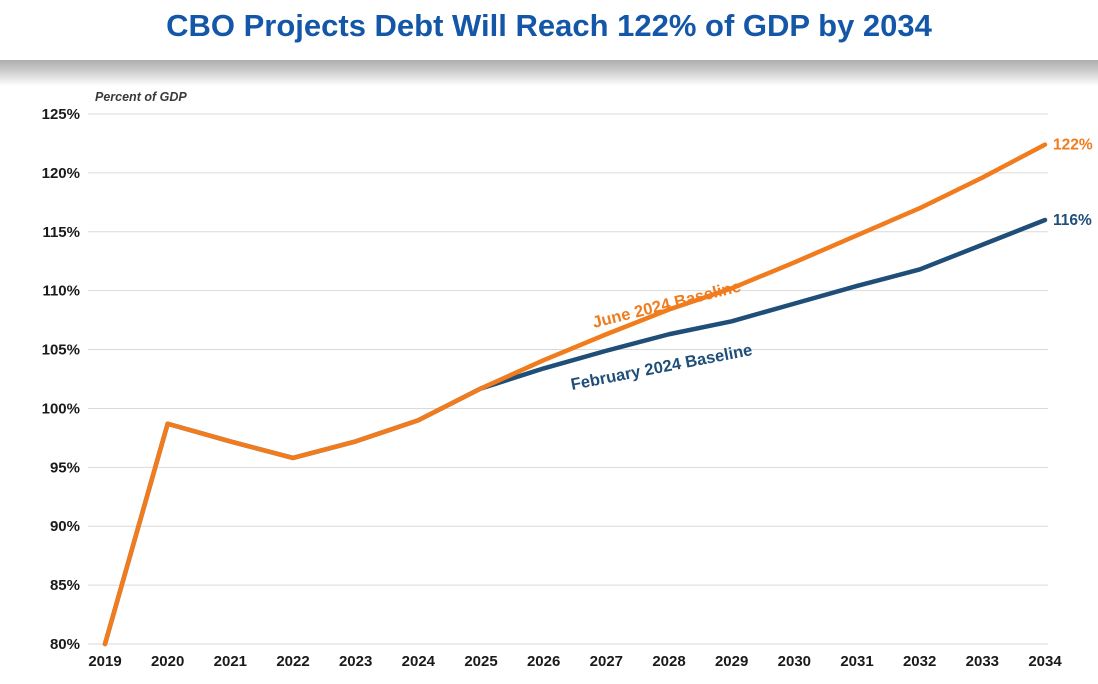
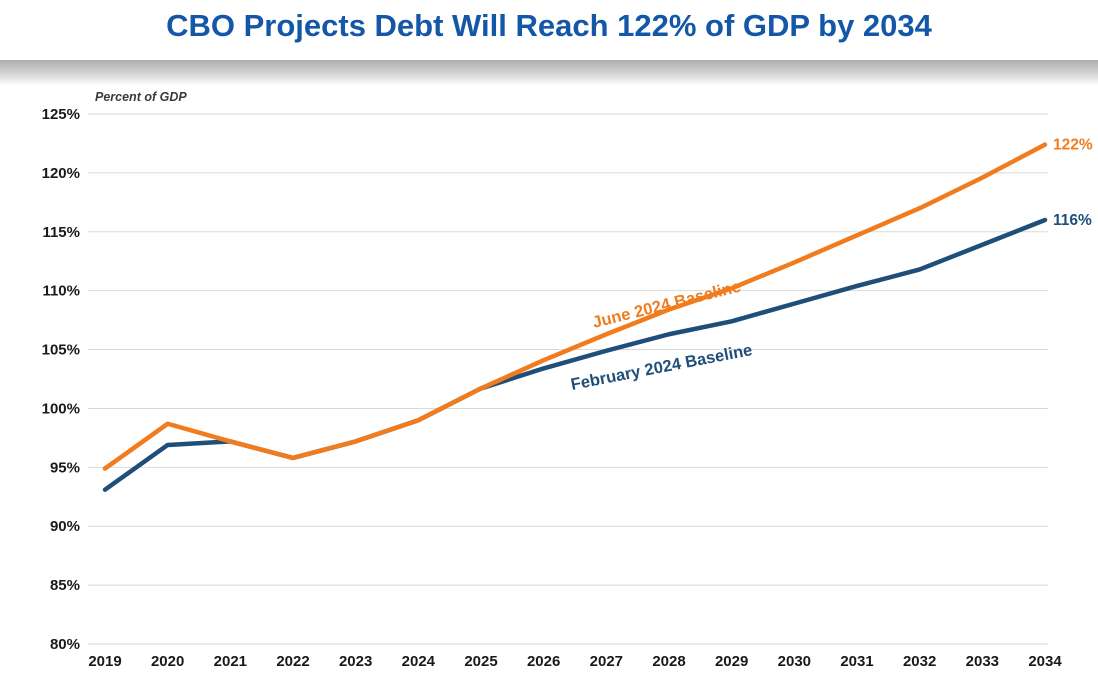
February 2024 Baseline/2019: 80.0% -> 93.1%
June 2024 Baseline/2019: 80.0% -> 94.9%
February 2024 Baseline/2020: 98.7% -> 96.9%
